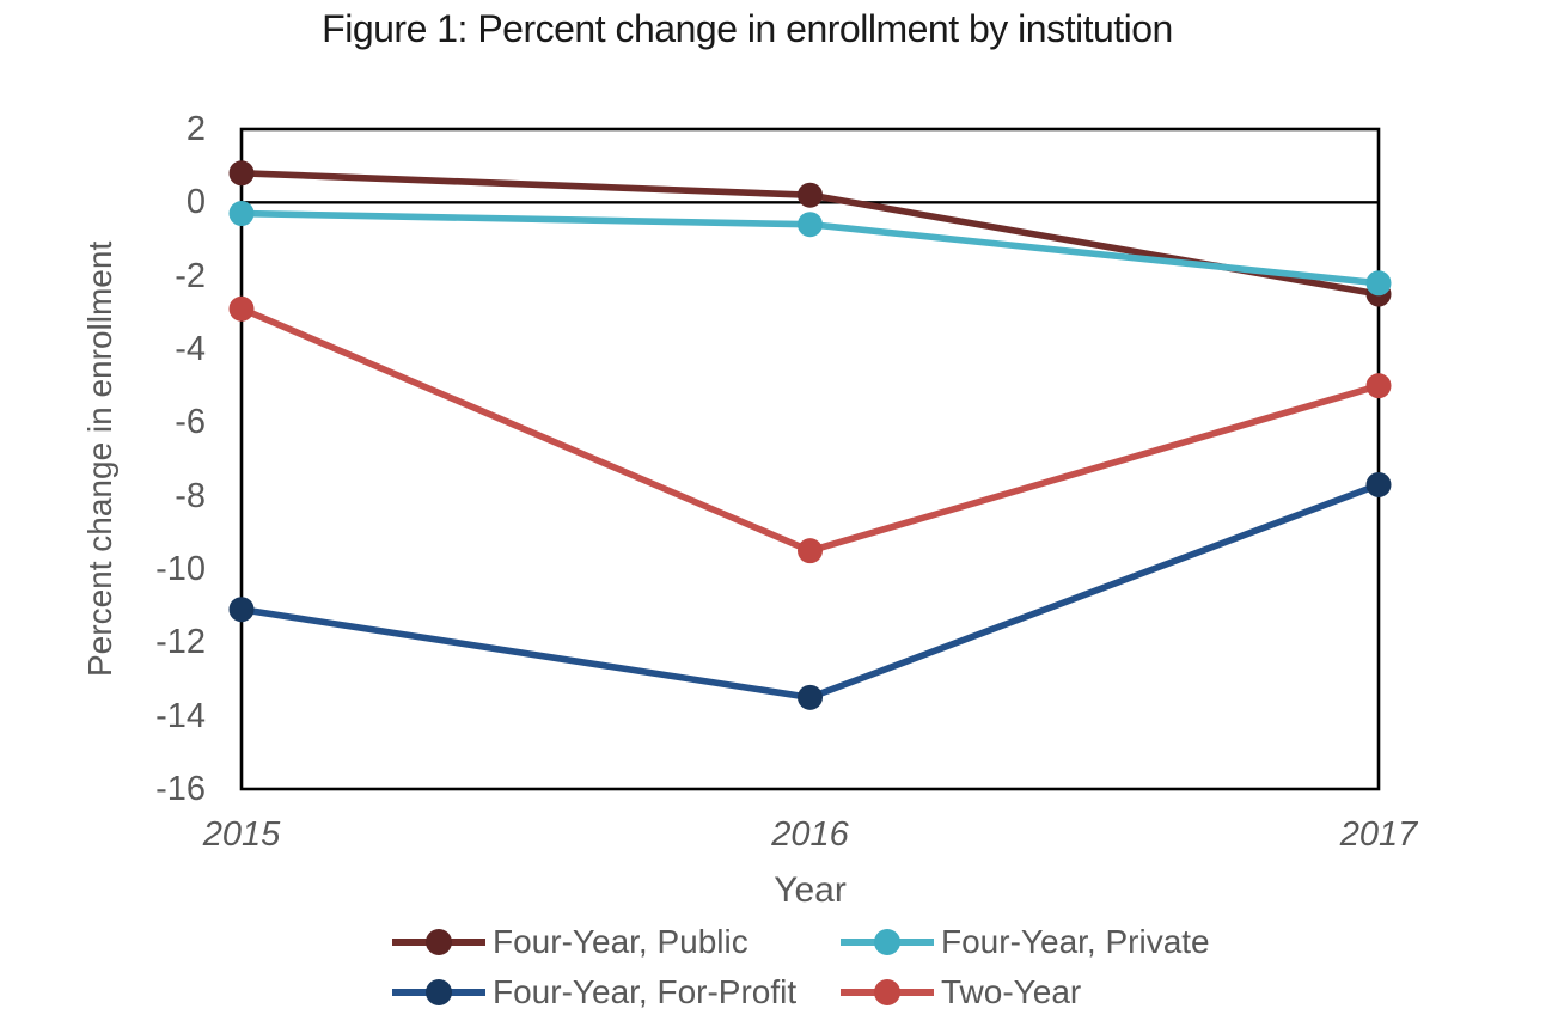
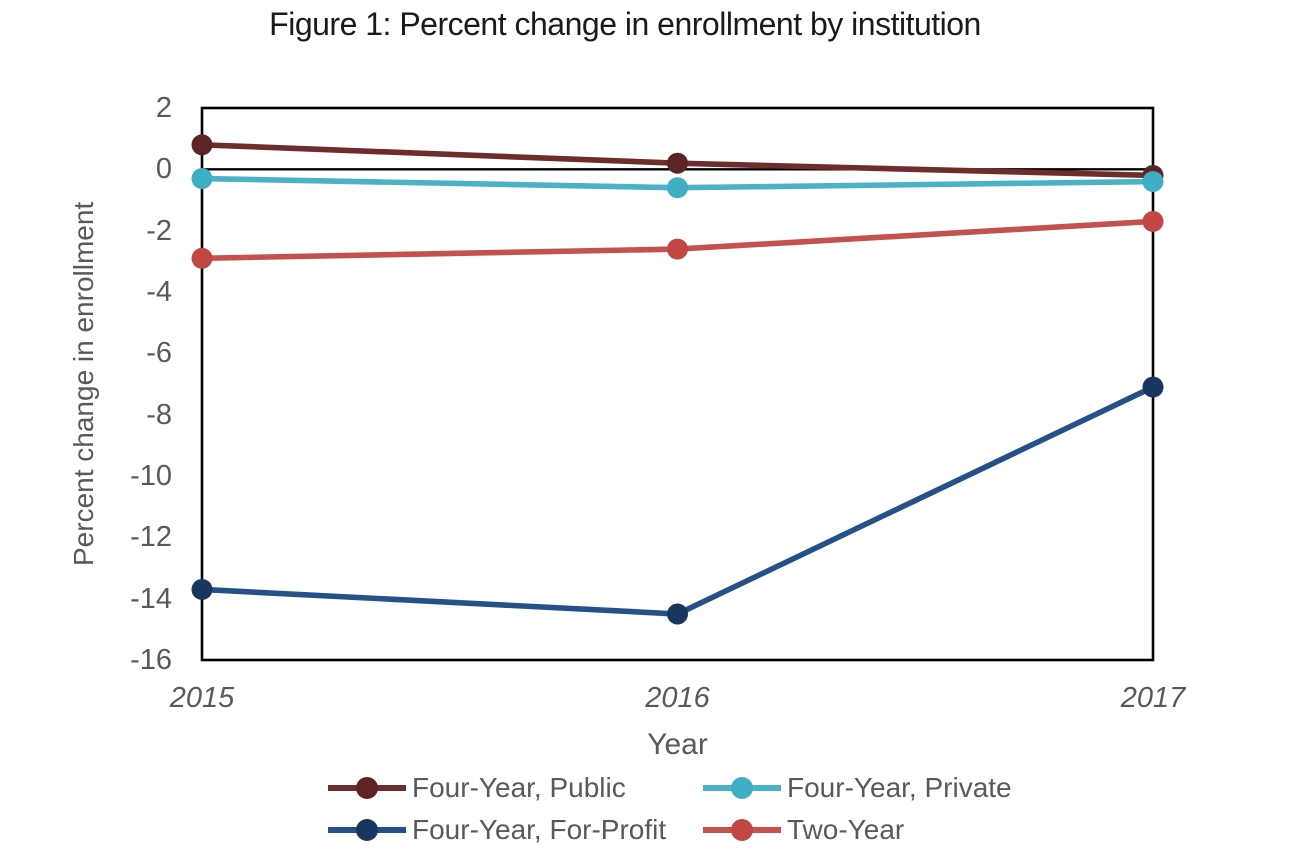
Four-Year, For-Profit/2015: -11.1 -> -13.7
Four-Year, For-Profit/2016: -13.5 -> -14.5
Two-Year/2016: -9.5 -> -2.6
Four-Year, Public/2017: -2.5 -> -0.2
Four-Year, Private/2017: -2.2 -> -0.4
Four-Year, For-Profit/2017: -7.7 -> -7.1
Two-Year/2017: -5.0 -> -1.7
